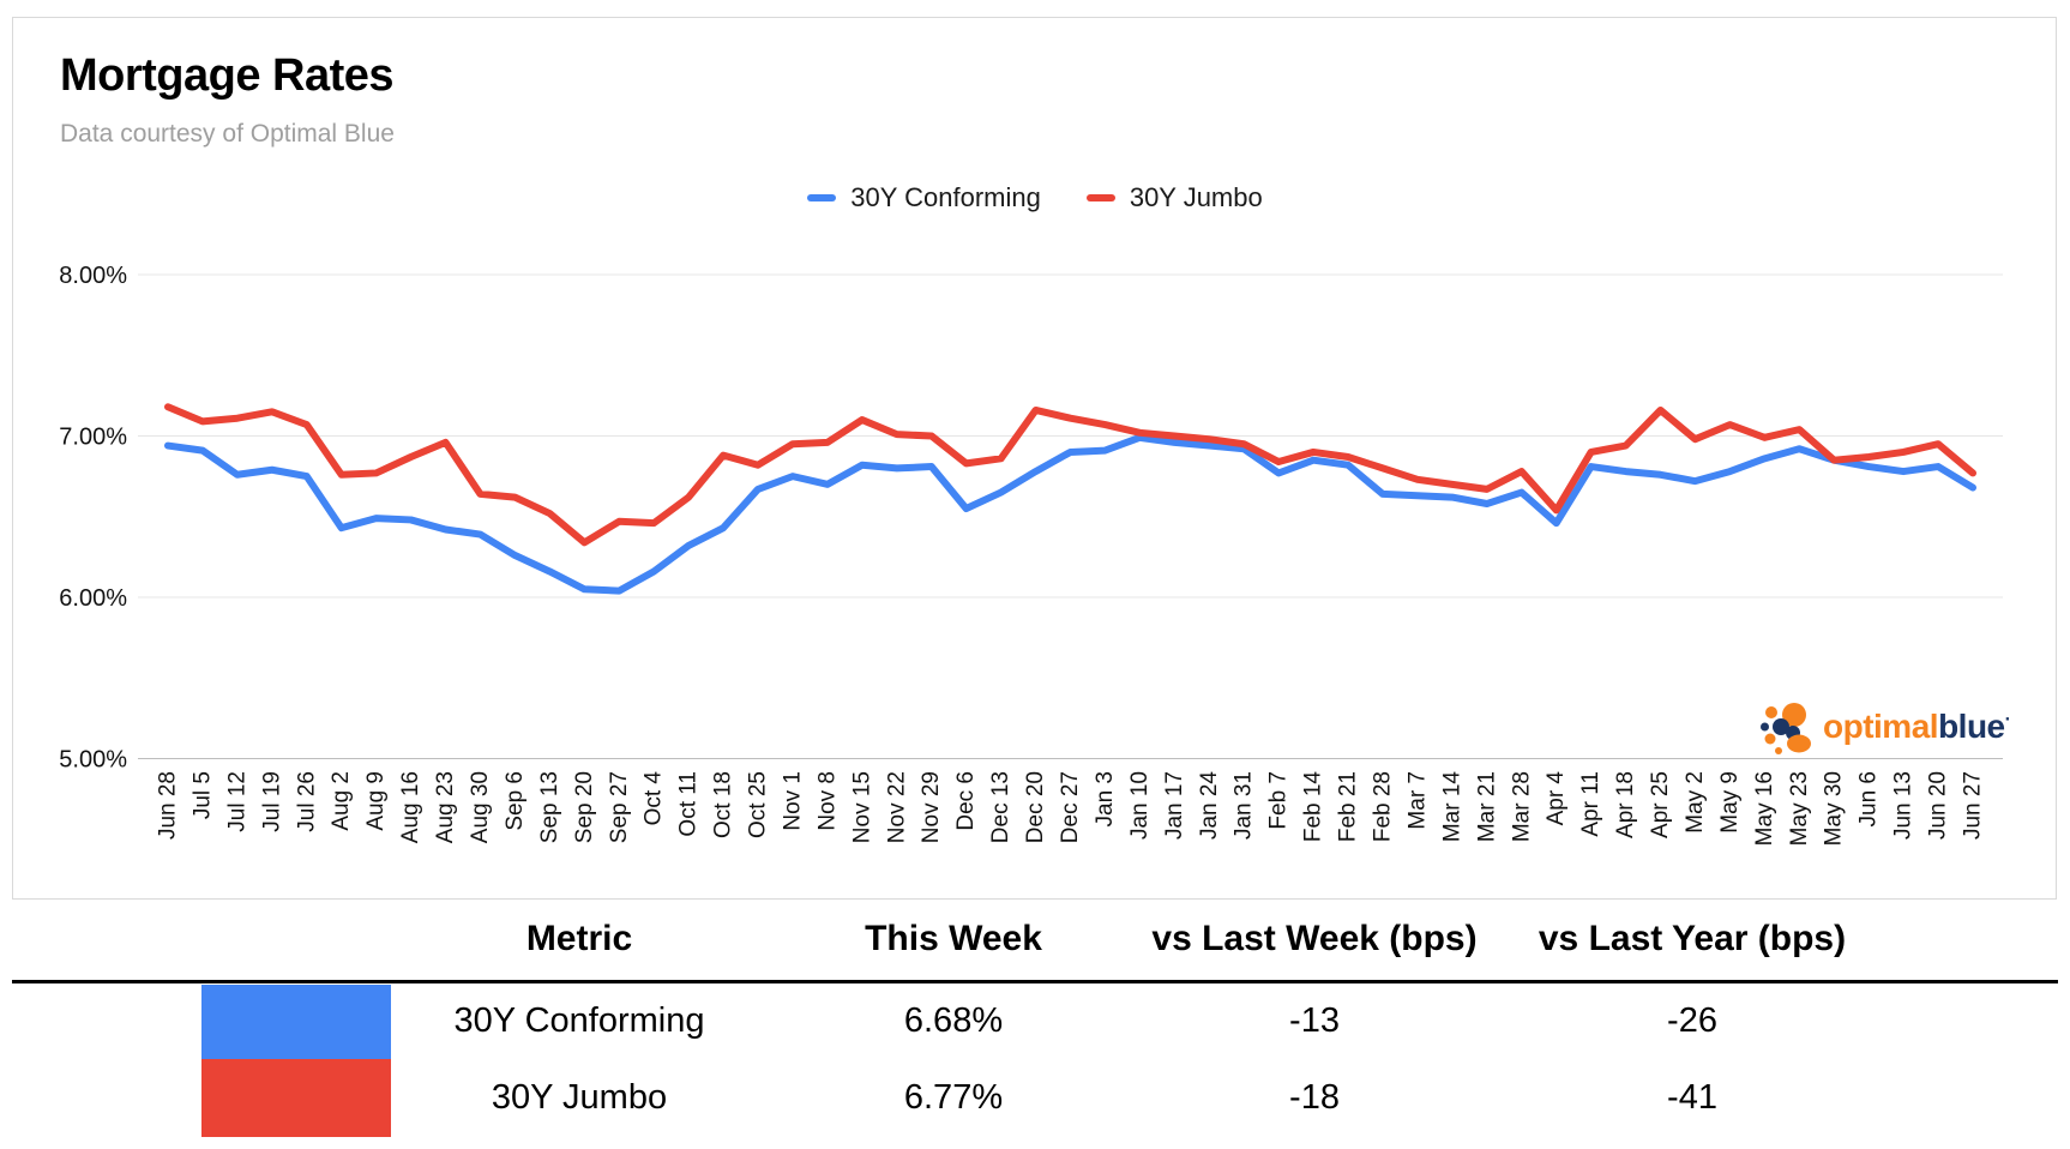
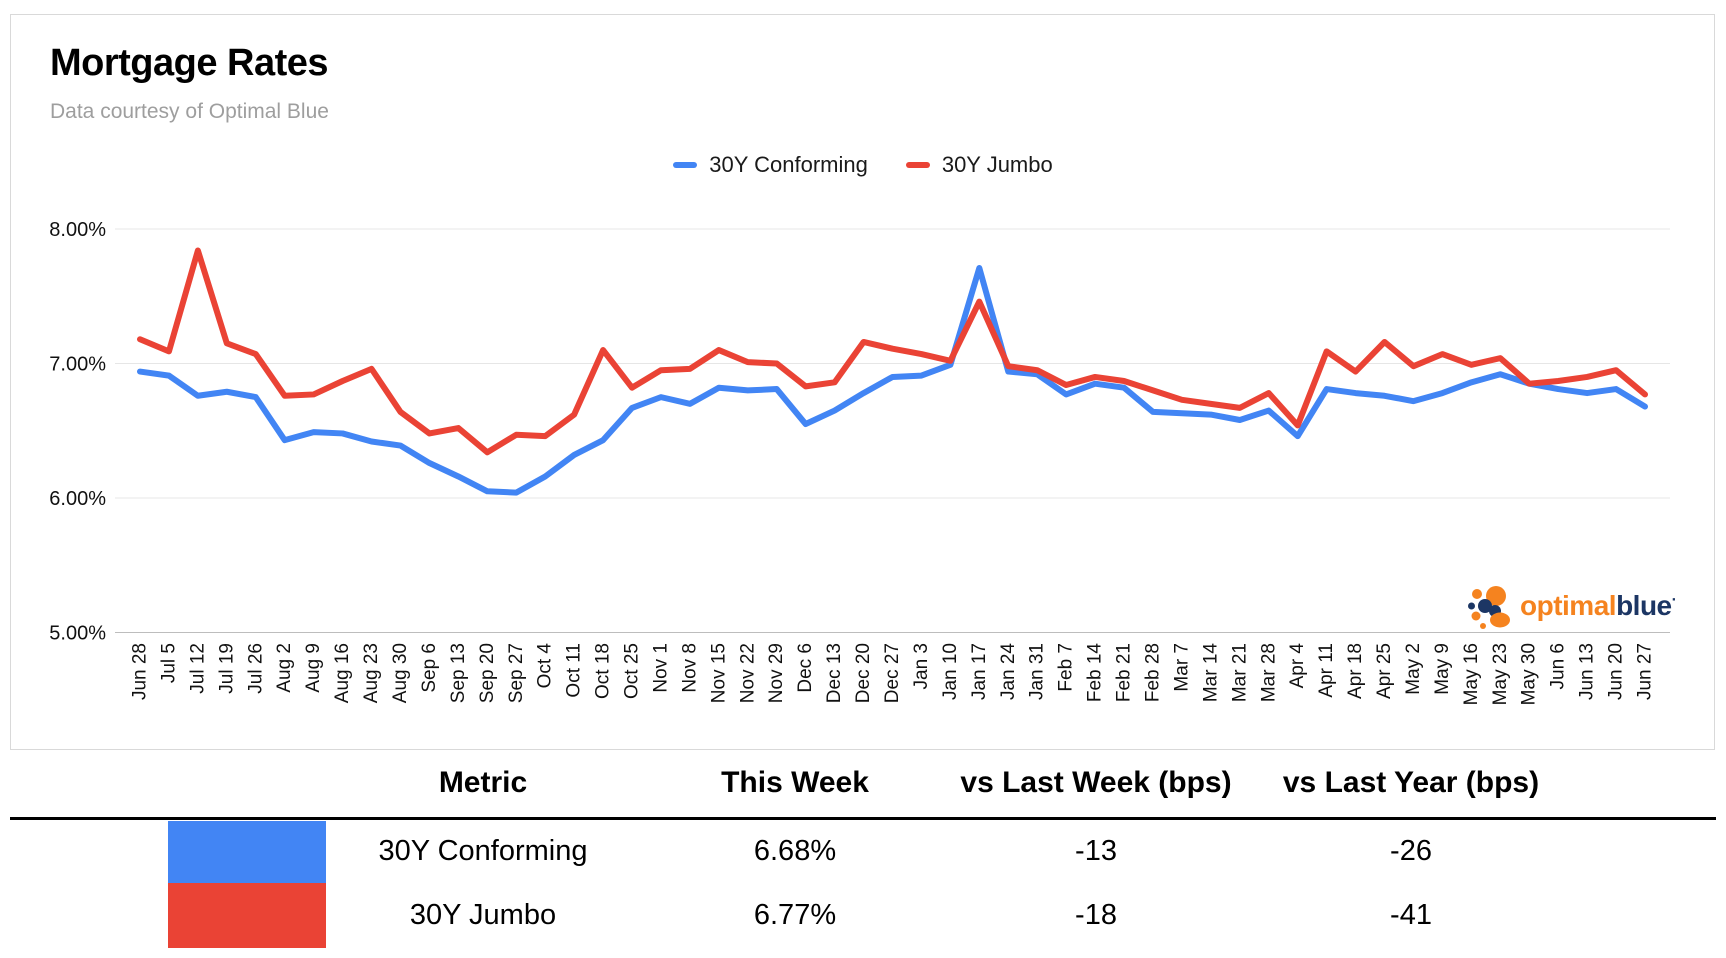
30Y Jumbo/Jul 12: 7.11% -> 7.84%
30Y Jumbo/Sep 6: 6.62% -> 6.48%
30Y Jumbo/Oct 18: 6.88% -> 7.10%
30Y Conforming/Jan 17: 6.96% -> 7.71%
30Y Jumbo/Jan 17: 7.00% -> 7.46%
30Y Jumbo/Apr 11: 6.90% -> 7.09%
